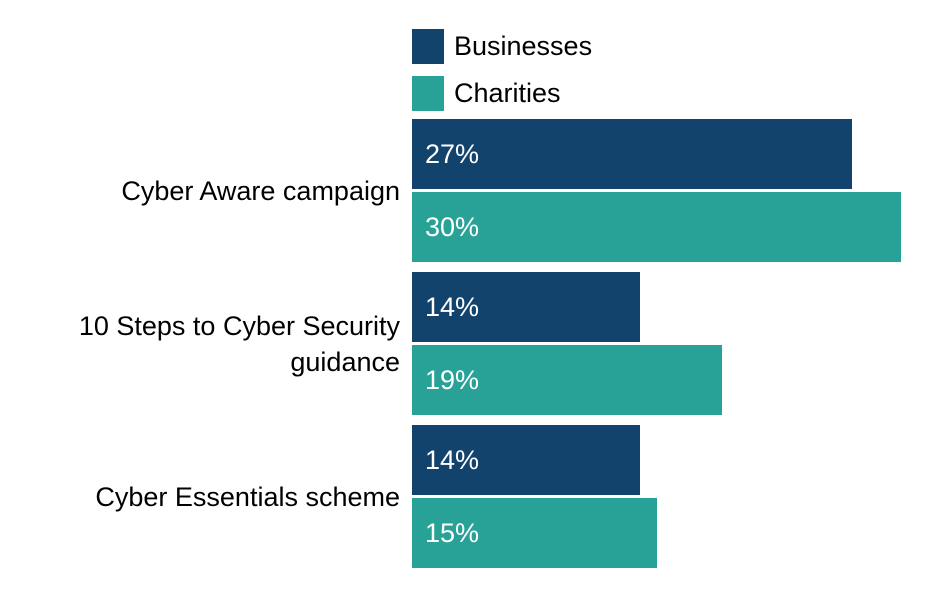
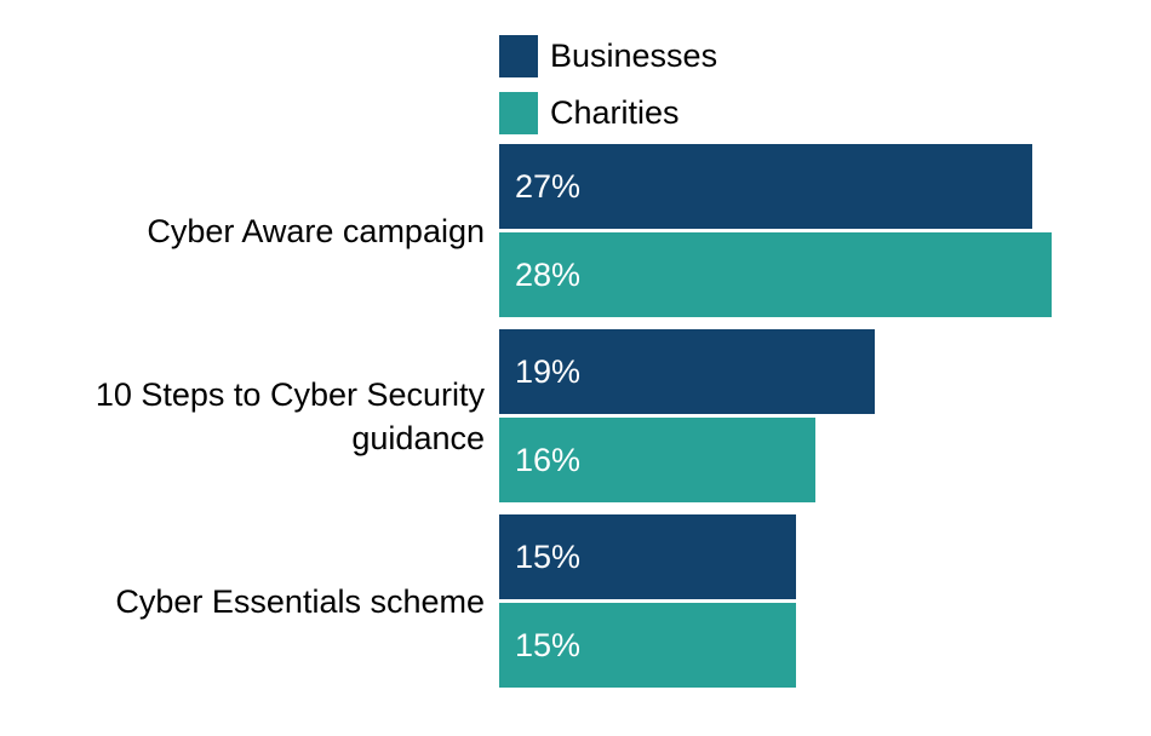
Charities/Cyber Aware campaign: 30% -> 28%
Businesses/10 Steps to Cyber Security guidance: 14% -> 19%
Charities/10 Steps to Cyber Security guidance: 19% -> 16%
Businesses/Cyber Essentials scheme: 14% -> 15%
